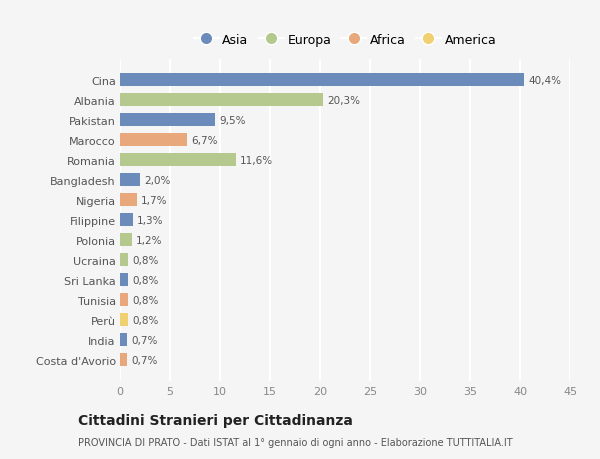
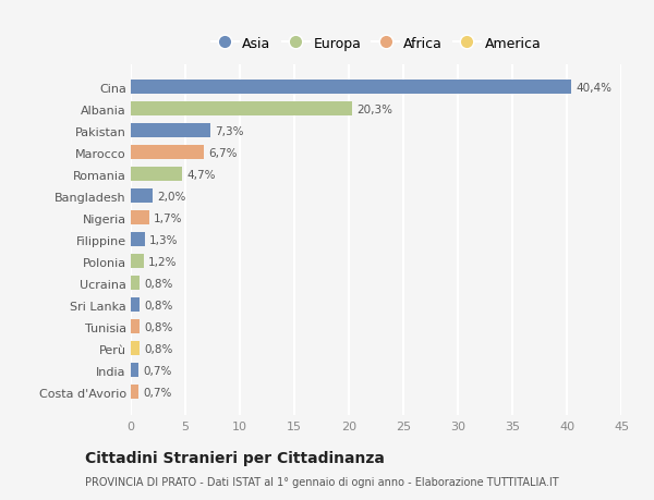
Pakistan: 9,5% -> 7,3%
Romania: 11,6% -> 4,7%
